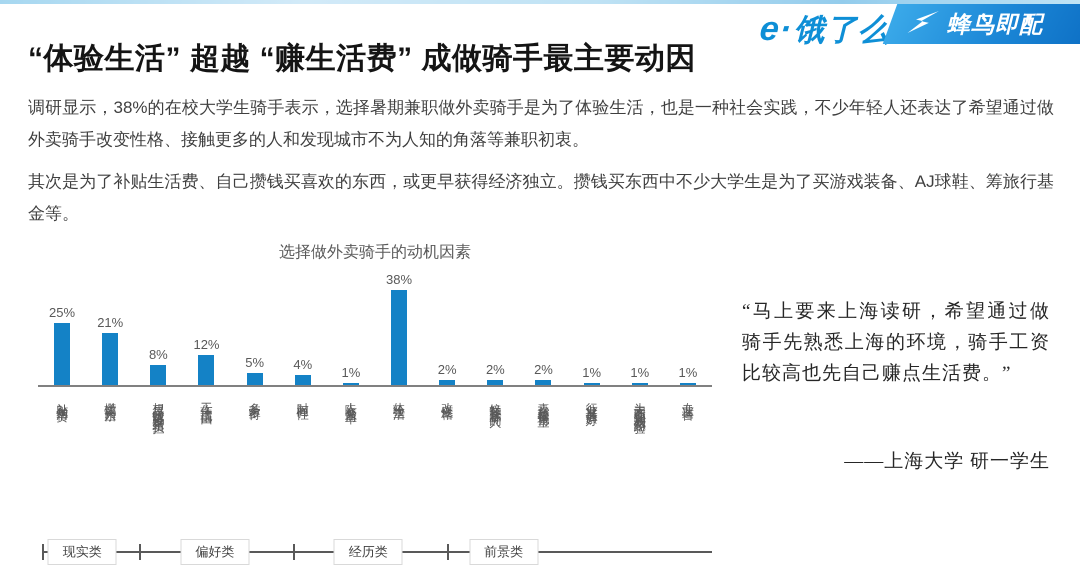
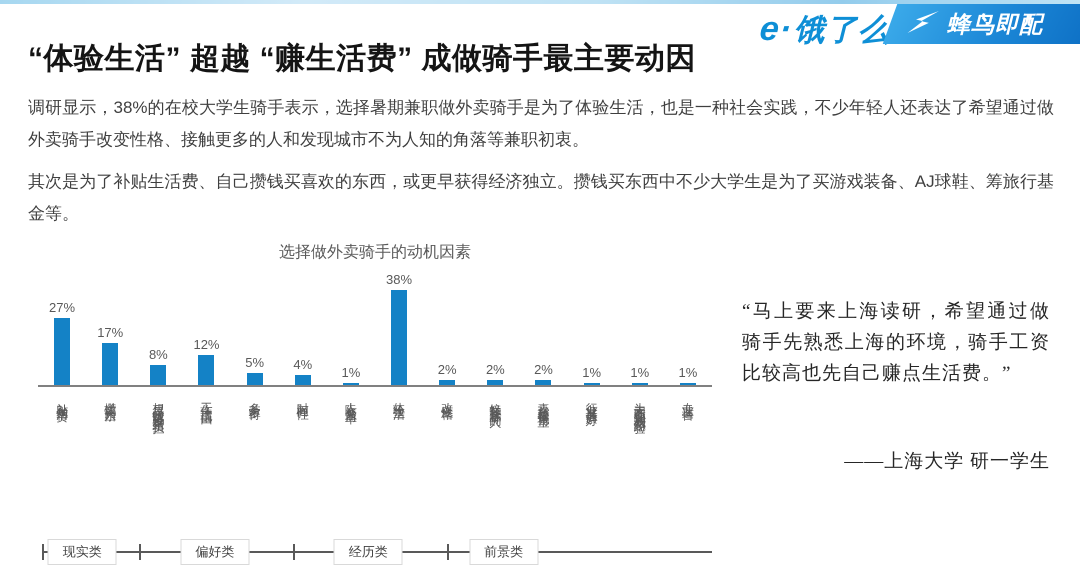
补贴生活费: 25% -> 27%
攒钱买东西: 21% -> 17%
